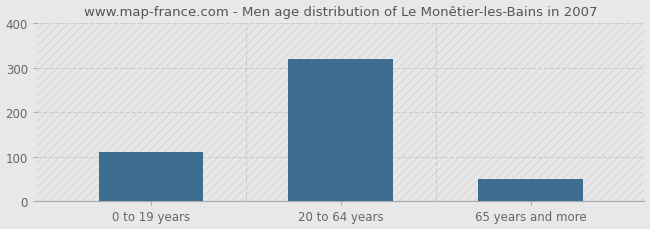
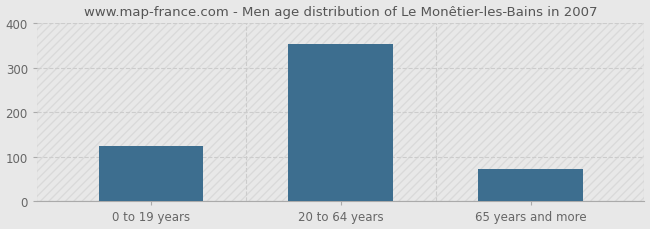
0 to 19 years: 110 -> 125
20 to 64 years: 320 -> 352
65 years and more: 50 -> 72
